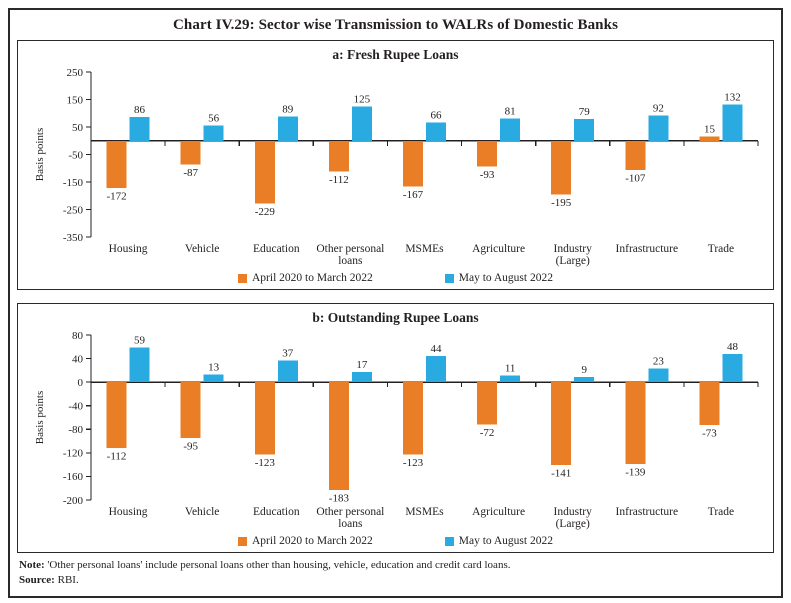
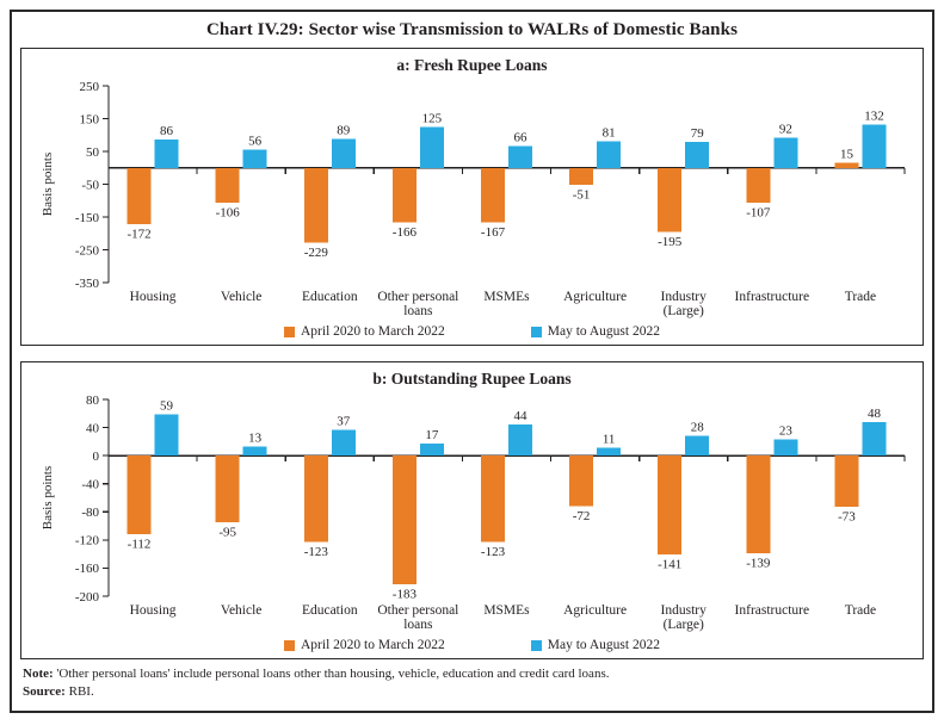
a: Fresh Rupee Loans/April 2020 to March 2022/Vehicle: -87 -> -106
a: Fresh Rupee Loans/April 2020 to March 2022/Other personal loans: -112 -> -166
a: Fresh Rupee Loans/April 2020 to March 2022/Agriculture: -93 -> -51
b: Outstanding Rupee Loans/May to August 2022/Industry (Large): 9 -> 28
